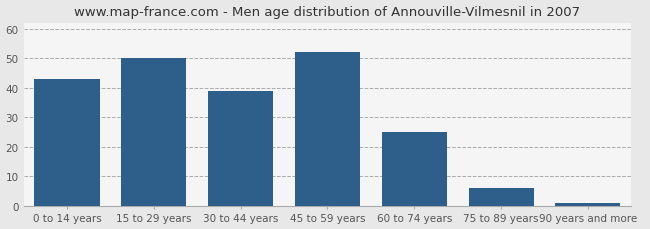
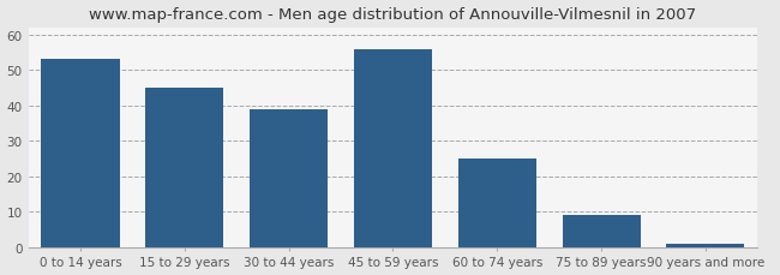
0 to 14 years: 43 -> 53
15 to 29 years: 50 -> 45
45 to 59 years: 52 -> 56
75 to 89 years: 6 -> 9
